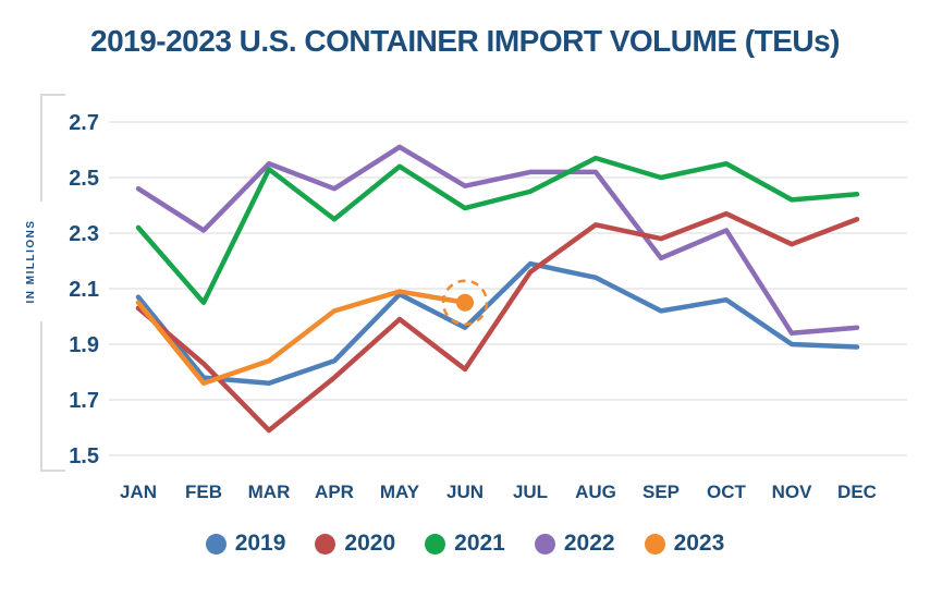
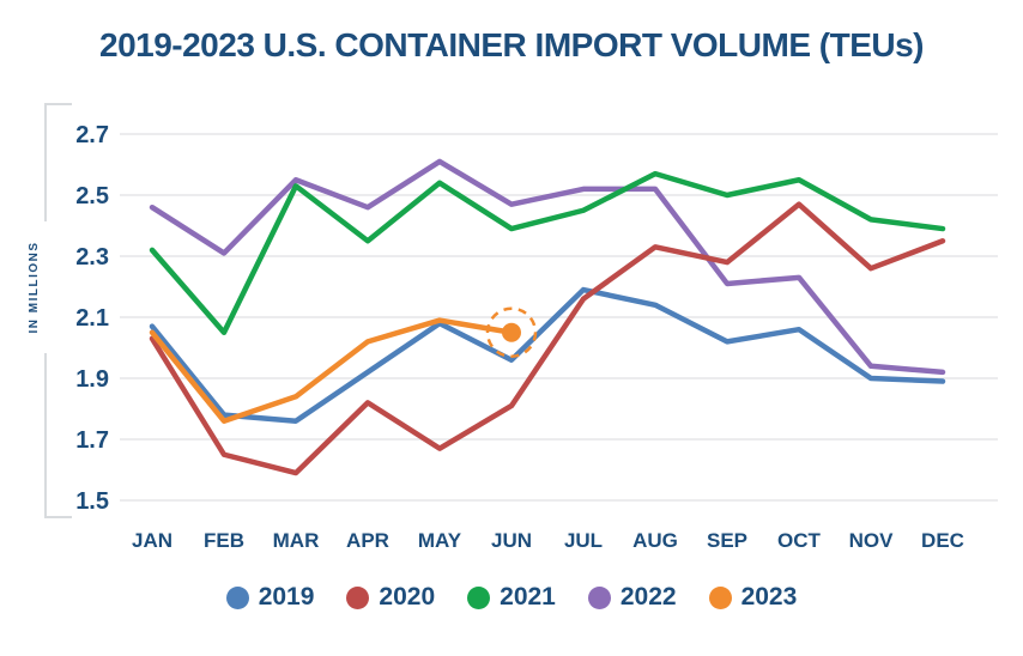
2020/FEB: 1.83 -> 1.65
2019/APR: 1.84 -> 1.92
2020/APR: 1.78 -> 1.82
2020/MAY: 1.99 -> 1.67
2020/OCT: 2.37 -> 2.47
2022/OCT: 2.31 -> 2.23
2021/DEC: 2.44 -> 2.39
2022/DEC: 1.96 -> 1.92
